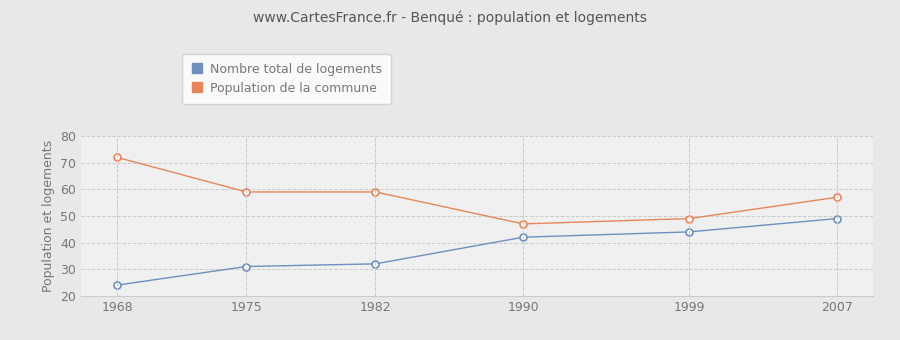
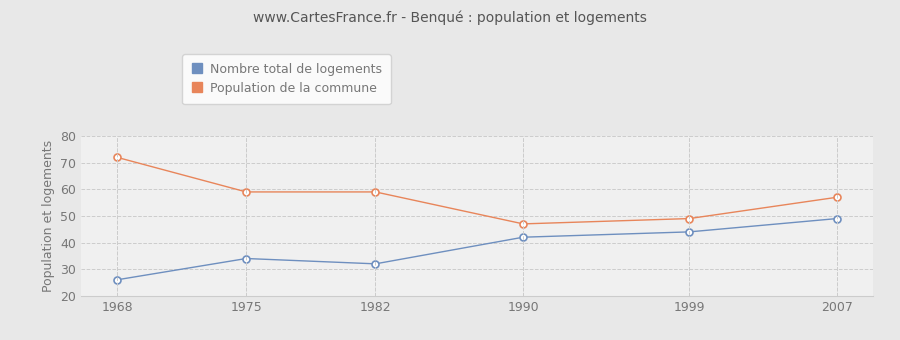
Nombre total de logements/1968: 24 -> 26
Nombre total de logements/1975: 31 -> 34
